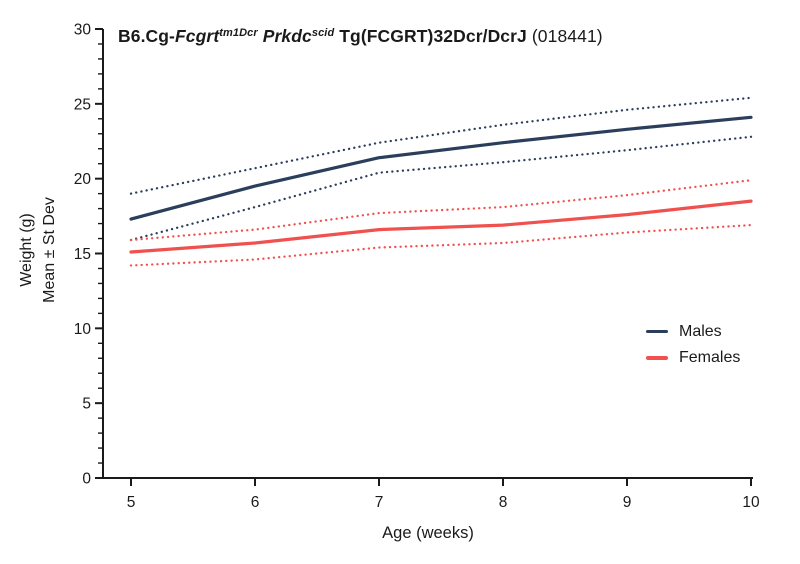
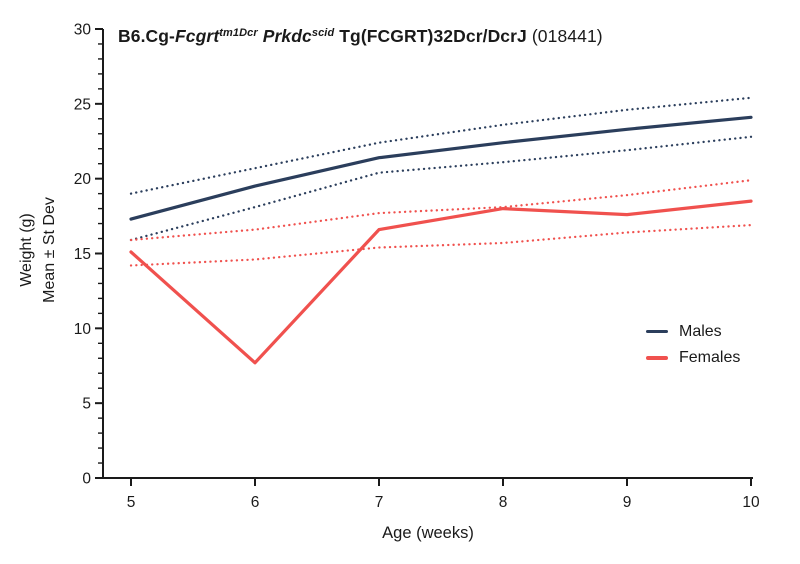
Females/6: 15.7 -> 7.7
Females/8: 16.9 -> 18.0
